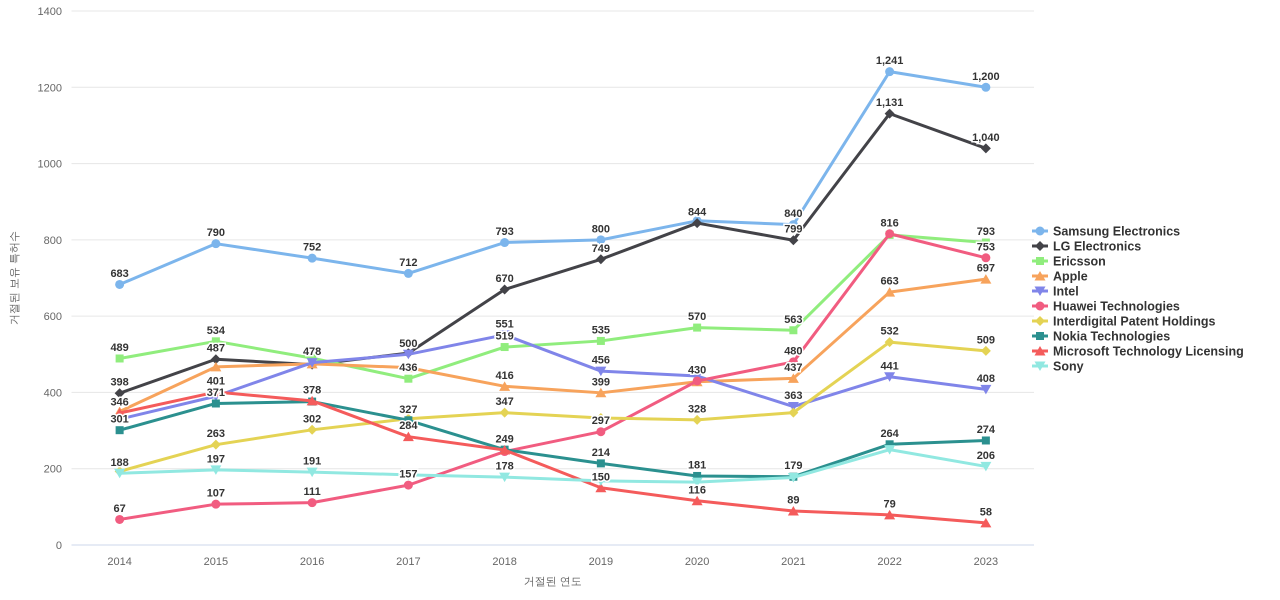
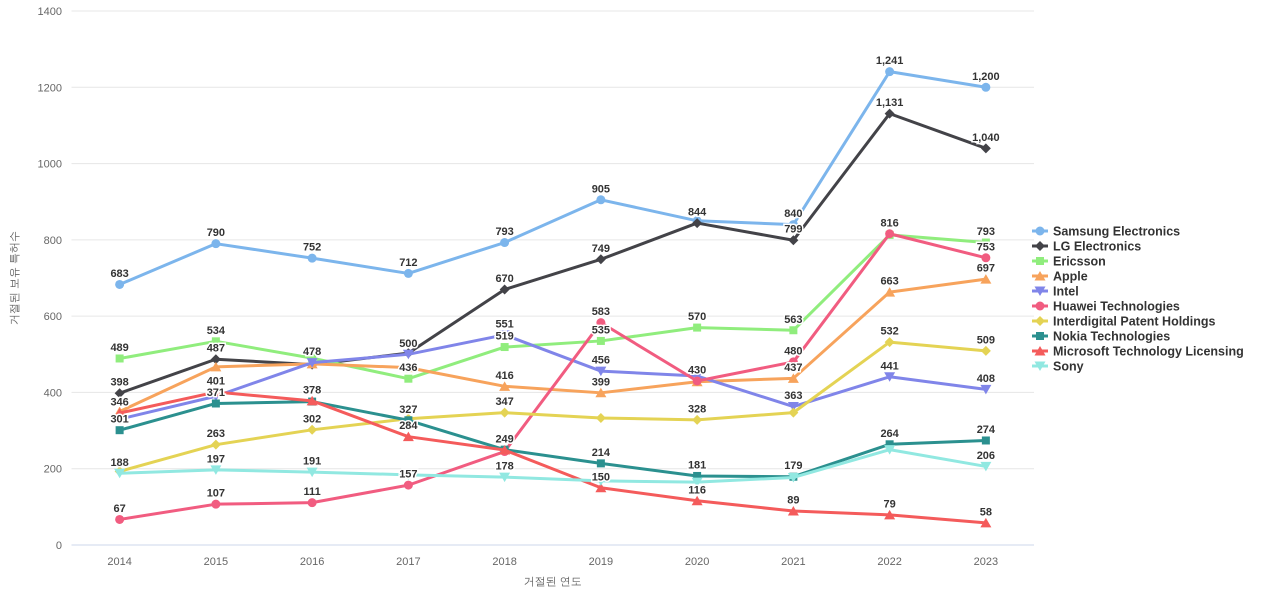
Samsung Electronics/2019: 800 -> 905
Huawei Technologies/2019: 297 -> 583
